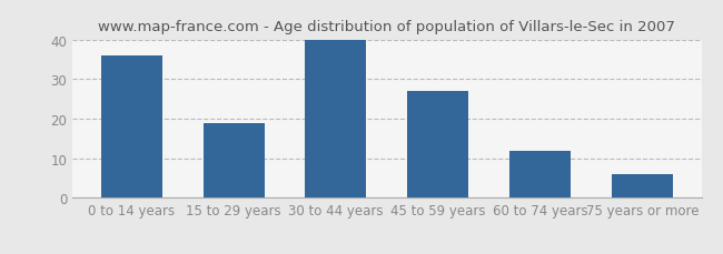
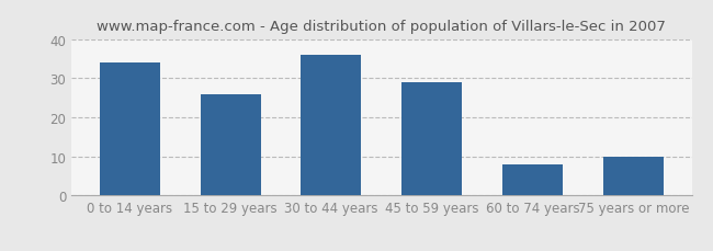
0 to 14 years: 36 -> 34
15 to 29 years: 19 -> 26
30 to 44 years: 40 -> 36
45 to 59 years: 27 -> 29
60 to 74 years: 12 -> 8
75 years or more: 6 -> 10
